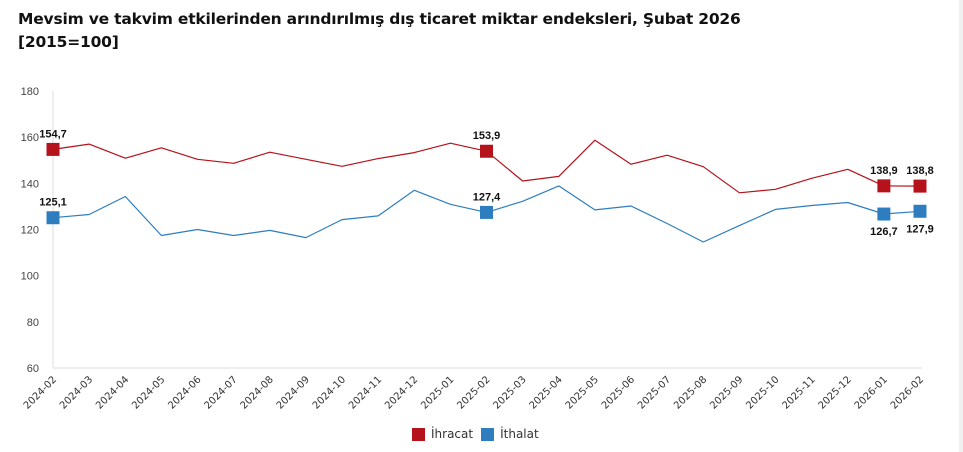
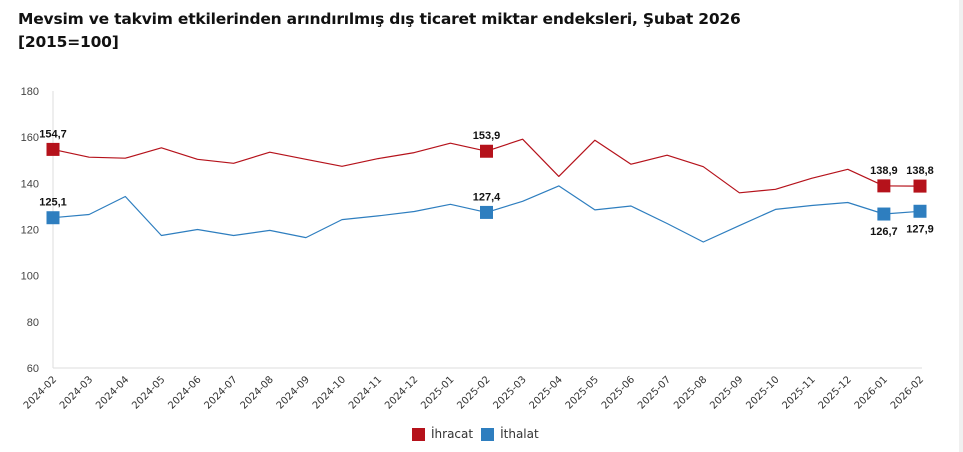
İhracat/2024-03: 157 -> 151
İthalat/2024-12: 137 -> 128
İhracat/2025-03: 141 -> 159
